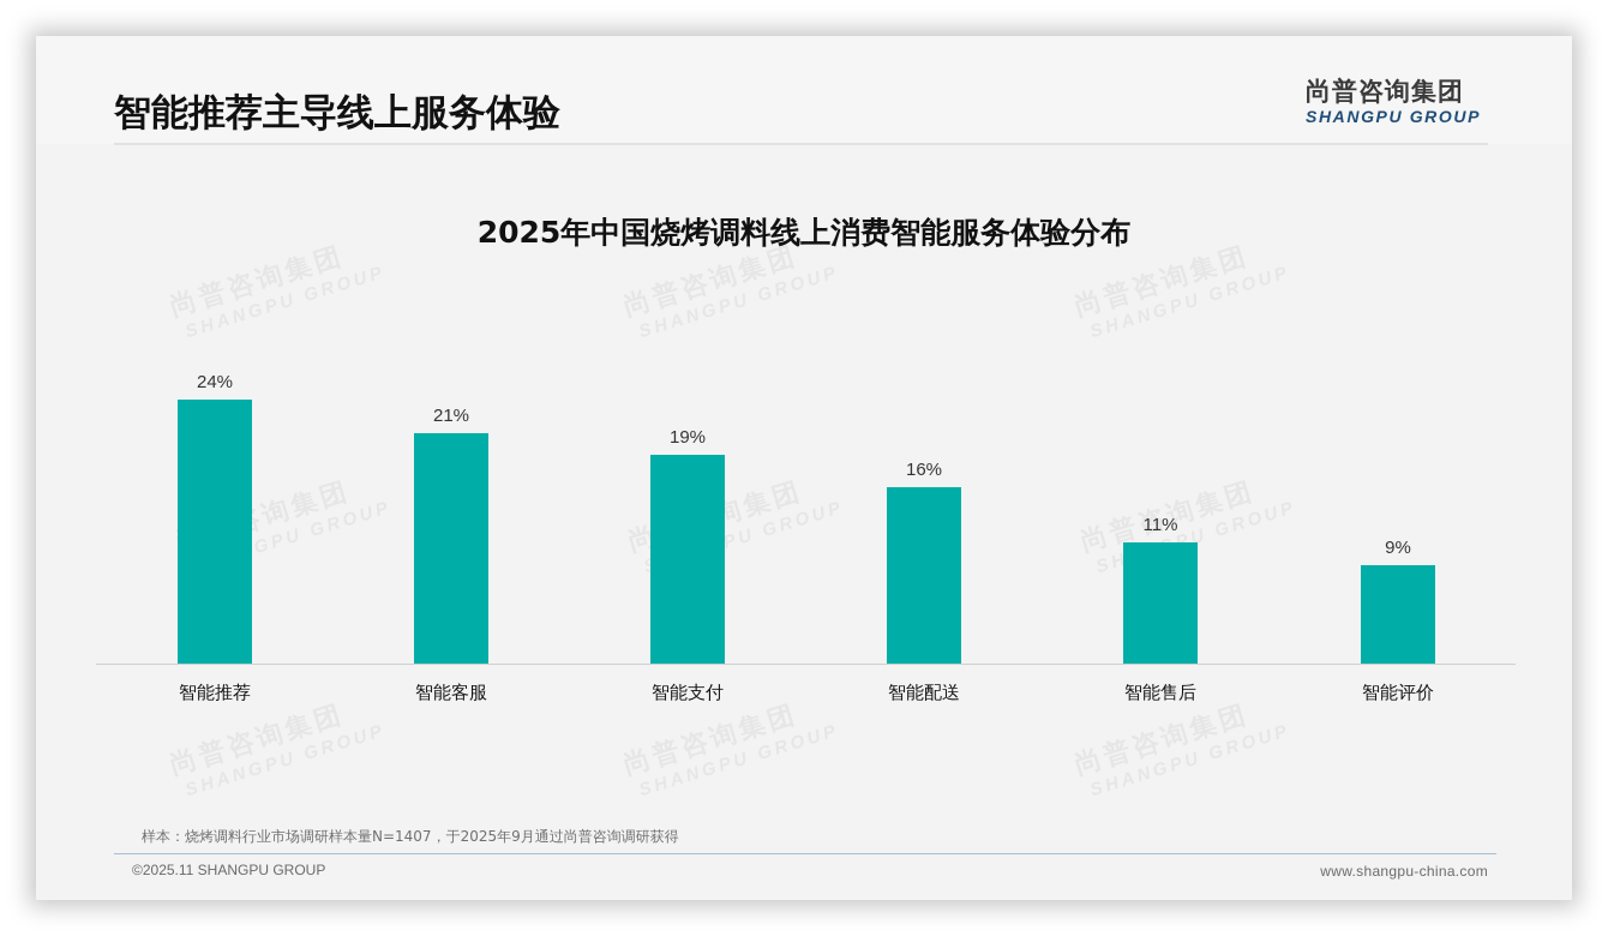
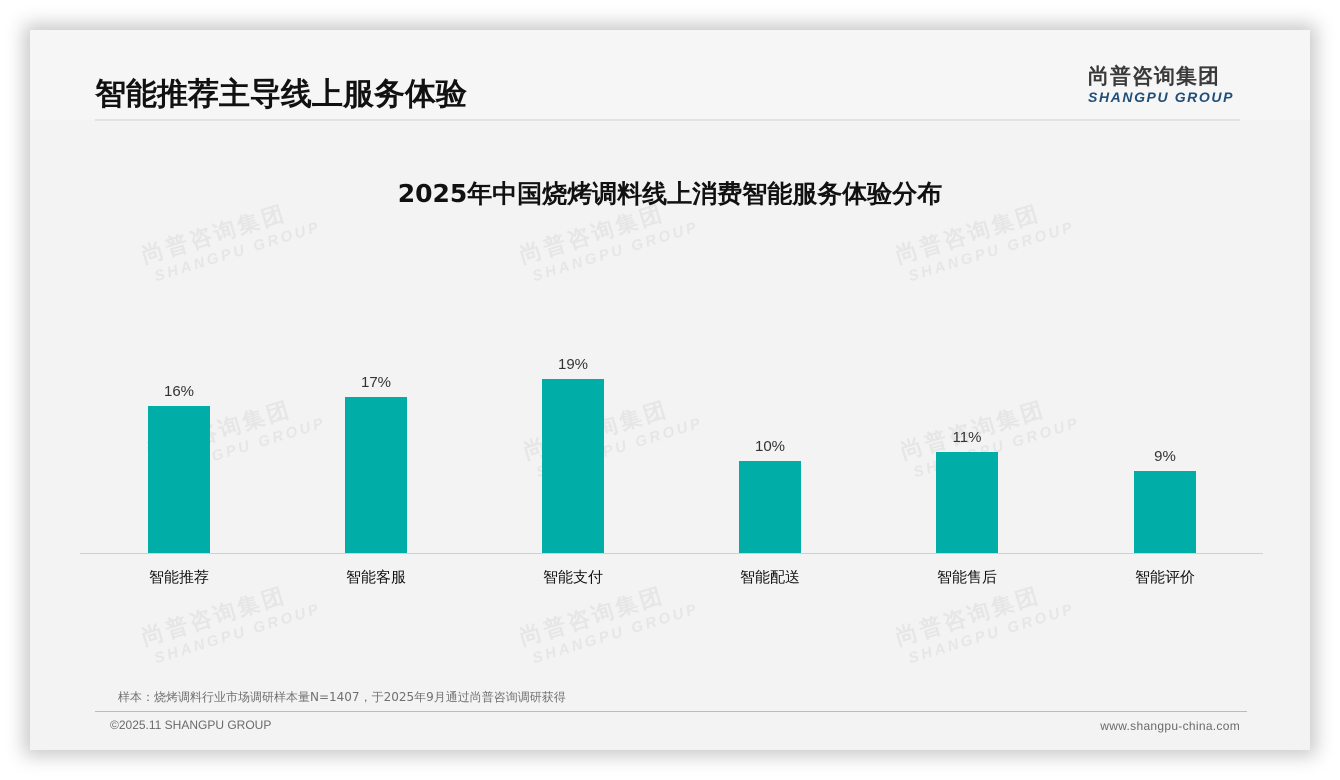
智能推荐: 24% -> 16%
智能客服: 21% -> 17%
智能配送: 16% -> 10%
